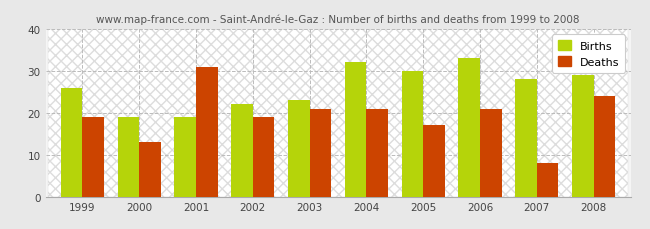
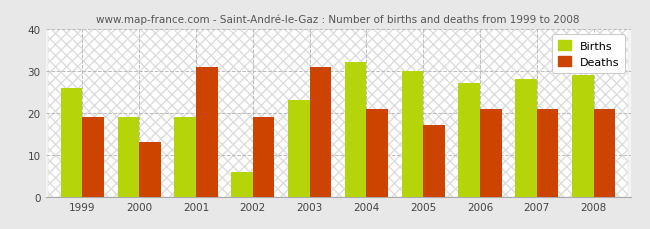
Births/2002: 22 -> 6
Deaths/2003: 21 -> 31
Births/2006: 33 -> 27
Deaths/2007: 8 -> 21
Deaths/2008: 24 -> 21
